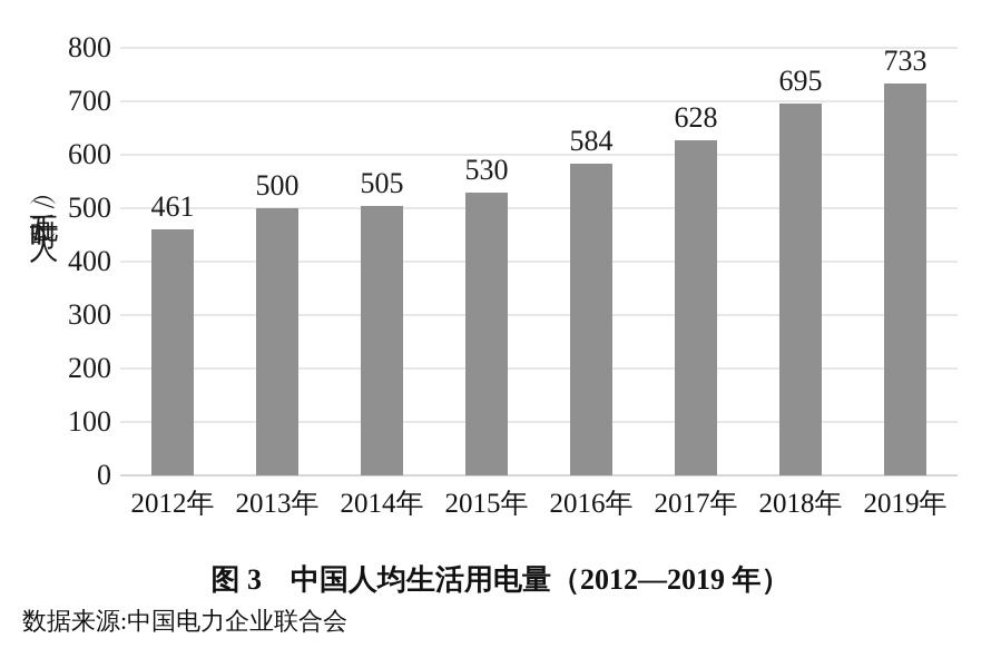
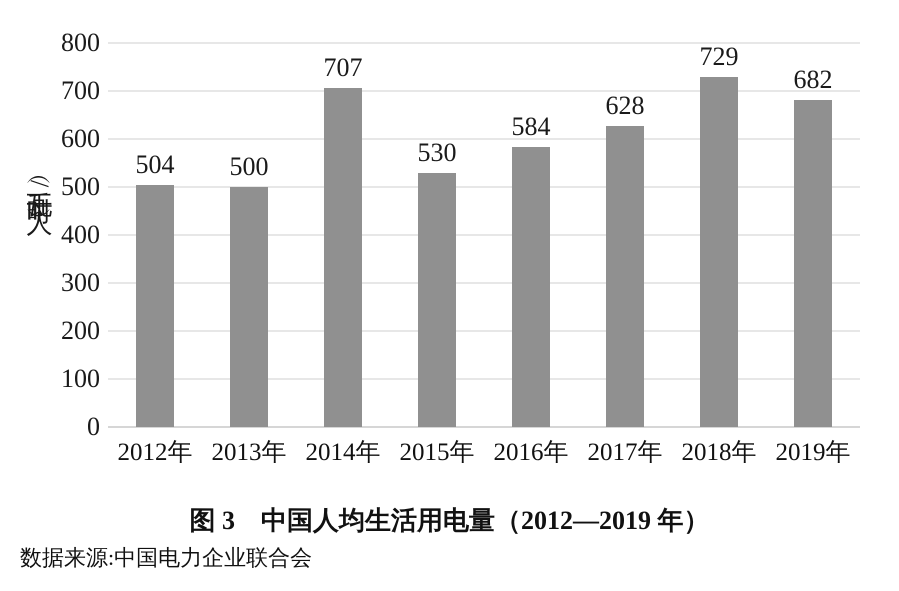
2012年: 461 -> 504
2014年: 505 -> 707
2018年: 695 -> 729
2019年: 733 -> 682
